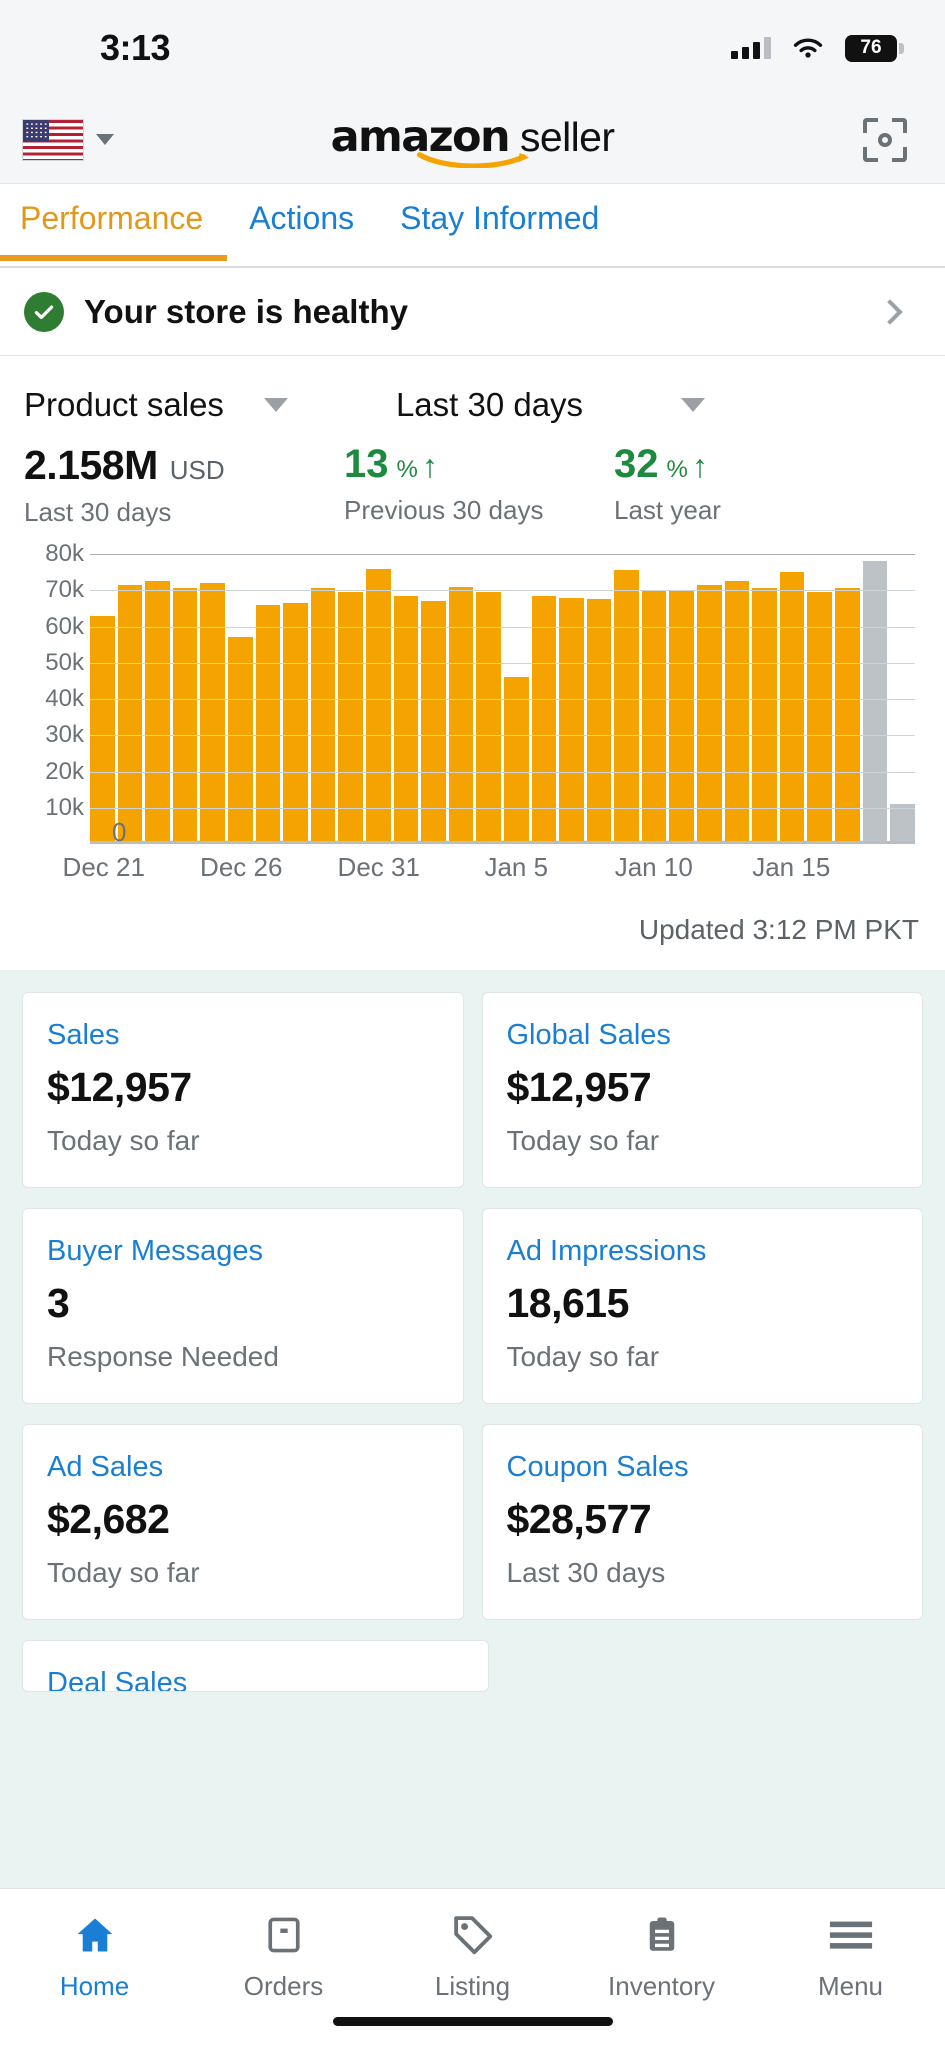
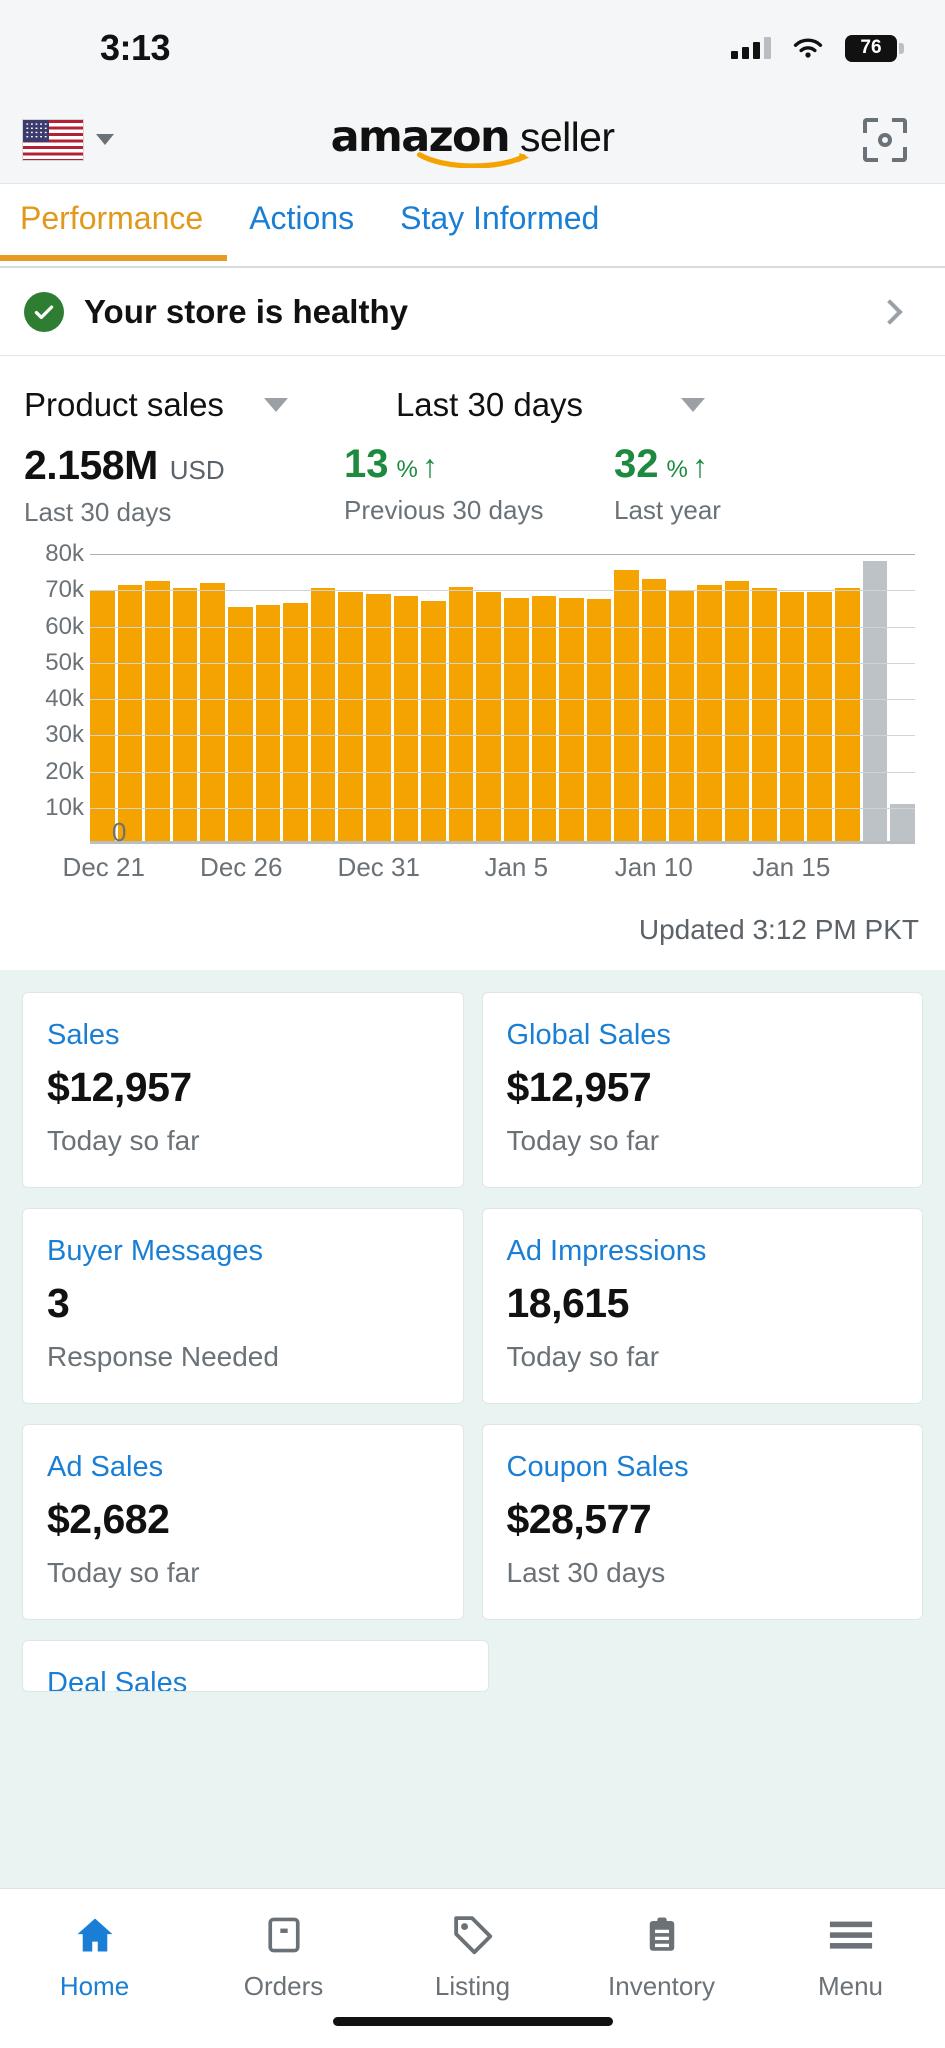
Dec 21: 63k -> 70k
Dec 26: 57k -> 66k
Dec 31: 76k -> 69k
Jan 5: 46k -> 68k
Jan 10: 70k -> 73k
Jan 15: 75k -> 70k
